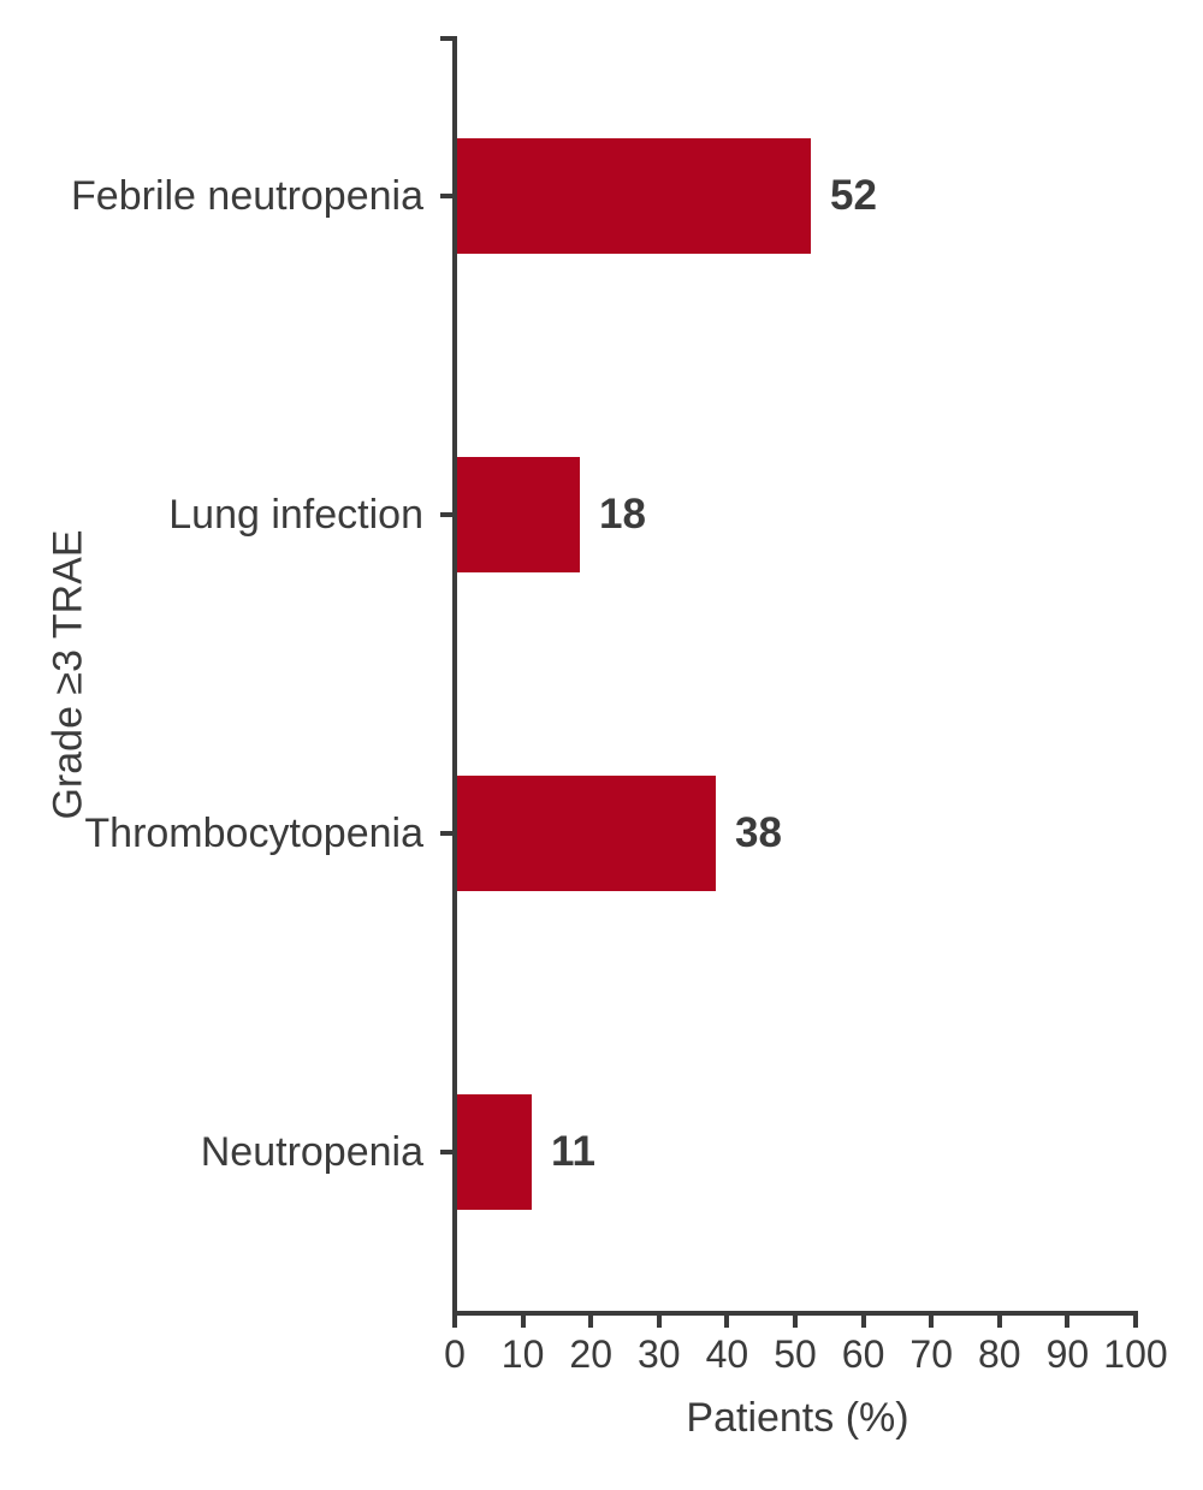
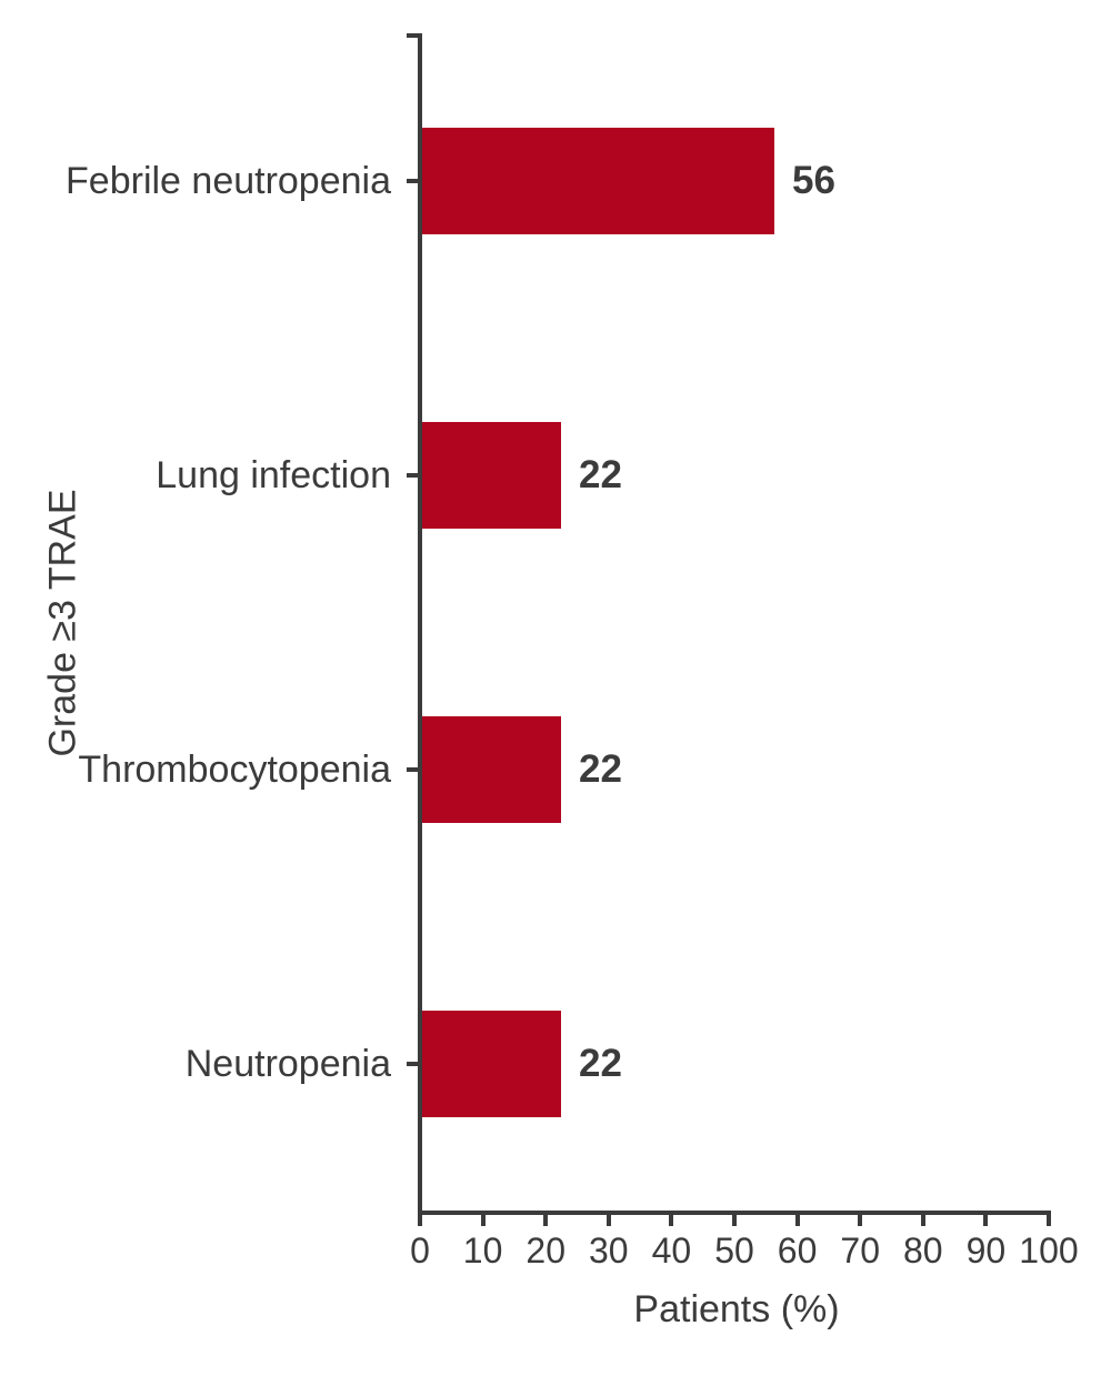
Febrile neutropenia: 52 -> 56
Lung infection: 18 -> 22
Thrombocytopenia: 38 -> 22
Neutropenia: 11 -> 22
